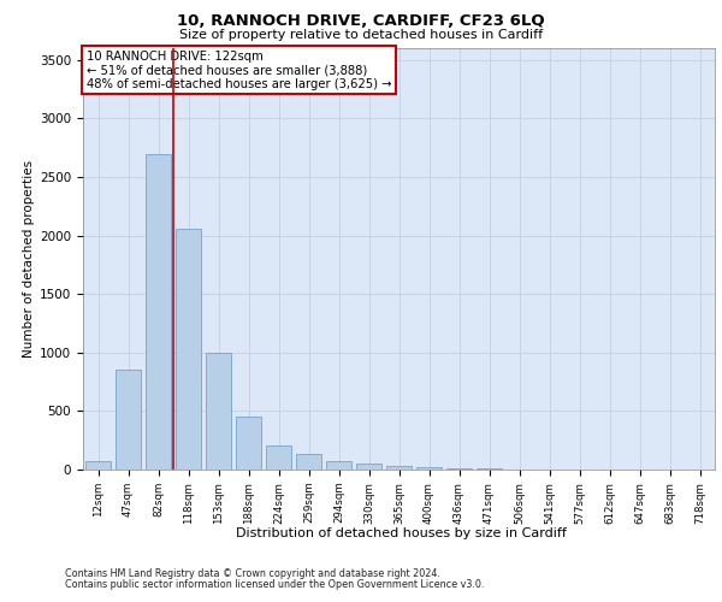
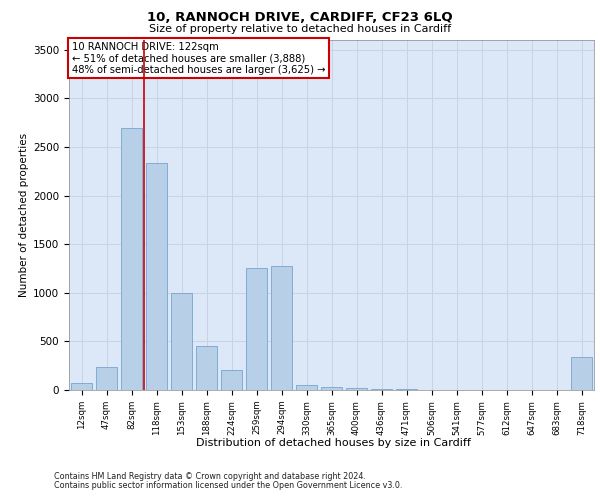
47sqm: 850 -> 240
118sqm: 2060 -> 2340
259sqm: 130 -> 1260
294sqm: 80 -> 1280
718sqm: 0 -> 340
